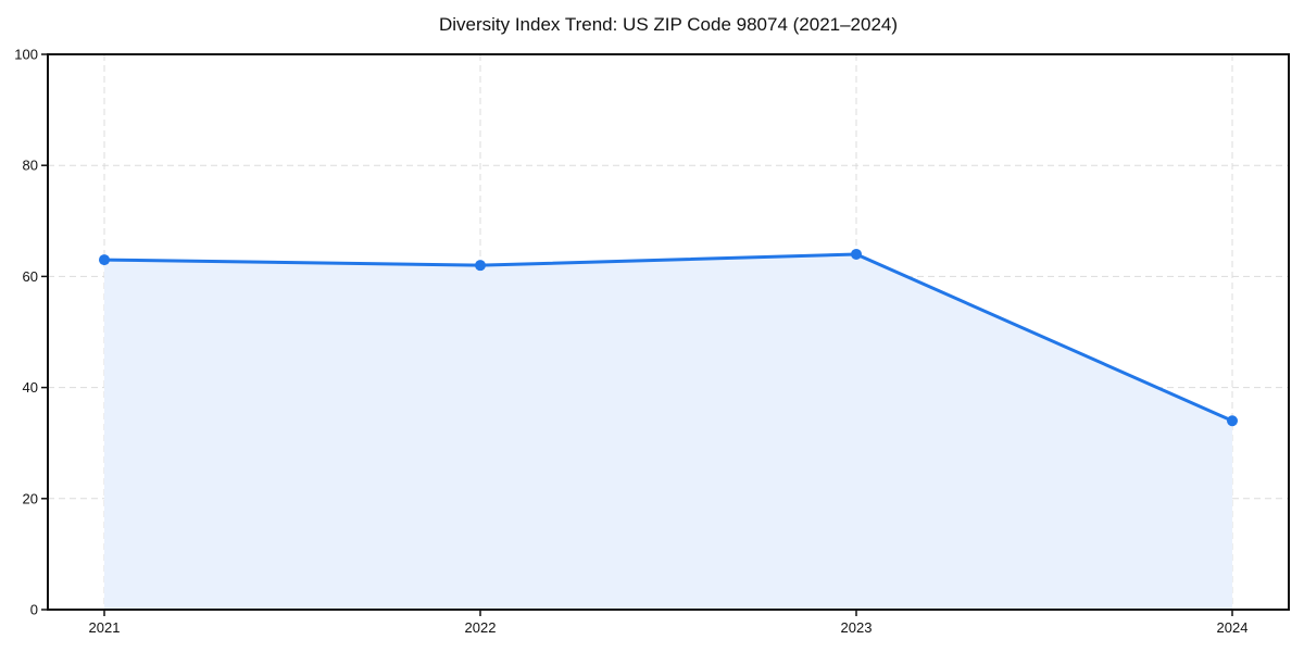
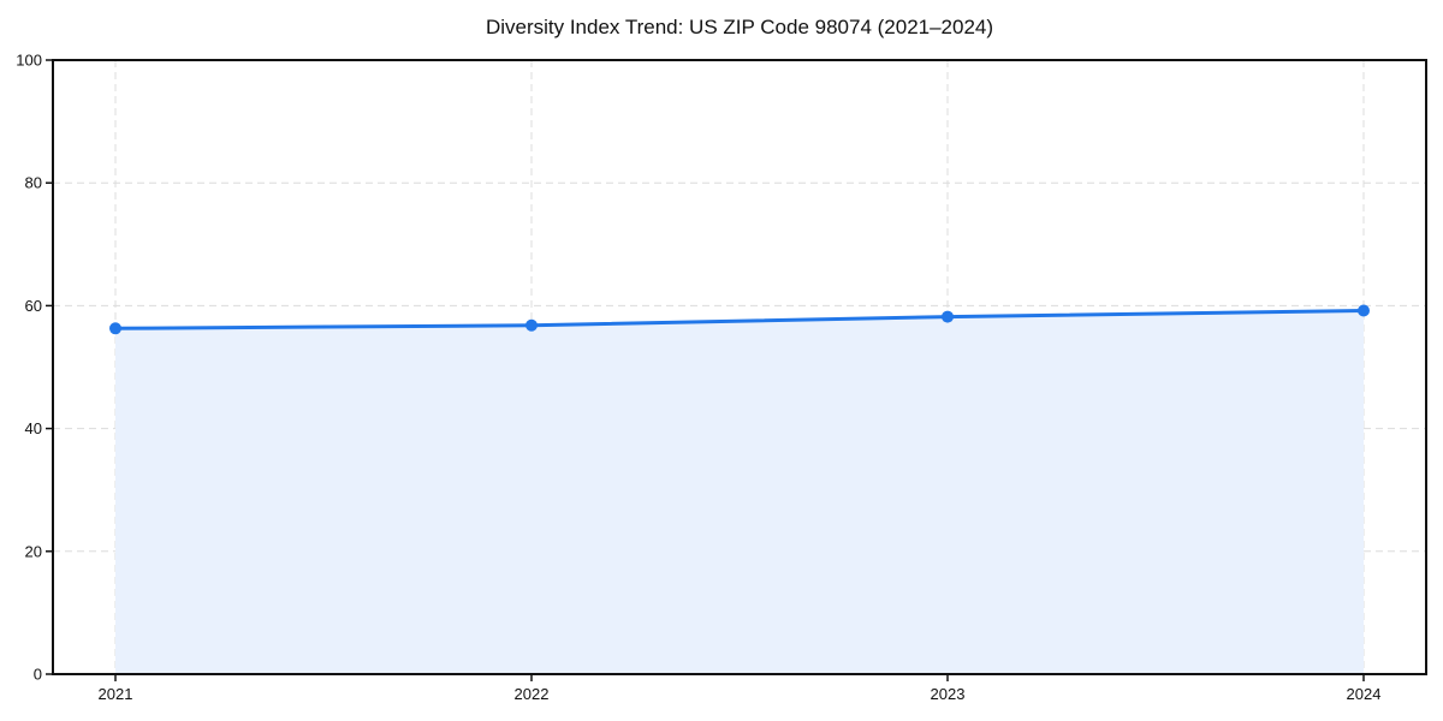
2021: 63 -> 56
2022: 62 -> 57
2023: 64 -> 58
2024: 34 -> 59
